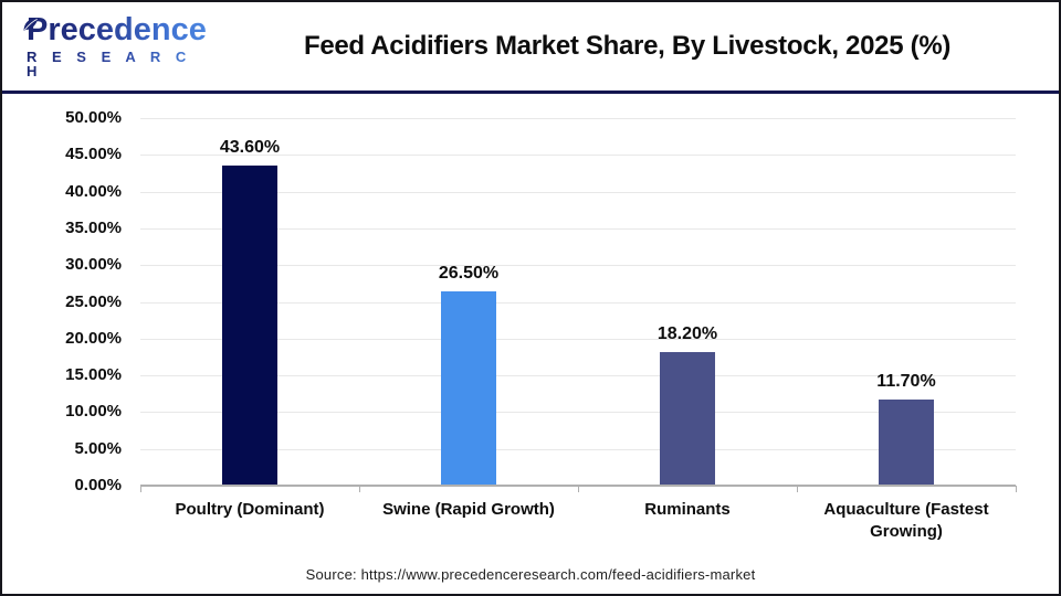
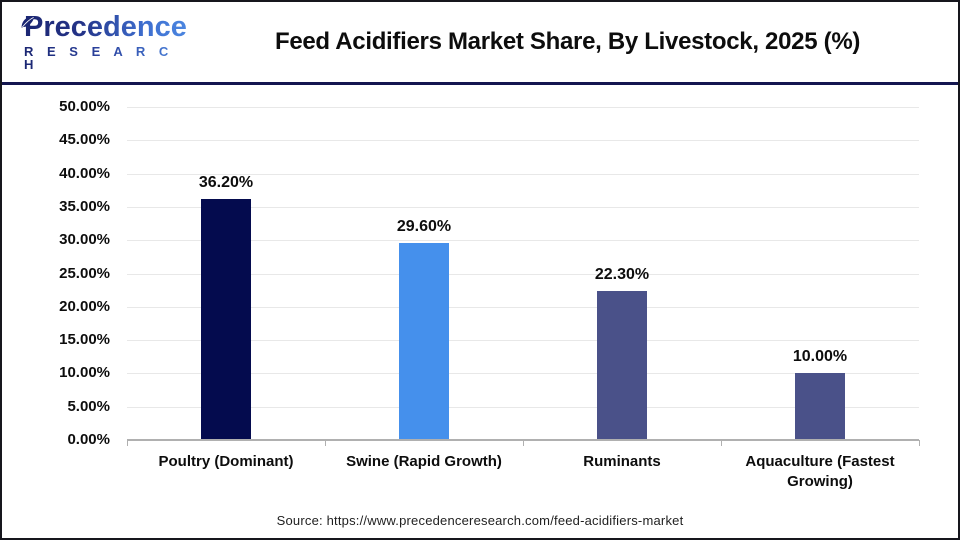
Poultry (Dominant): 43.60% -> 36.20%
Swine (Rapid Growth): 26.50% -> 29.60%
Ruminants: 18.20% -> 22.30%
Aquaculture (Fastest Growing): 11.70% -> 10.00%
